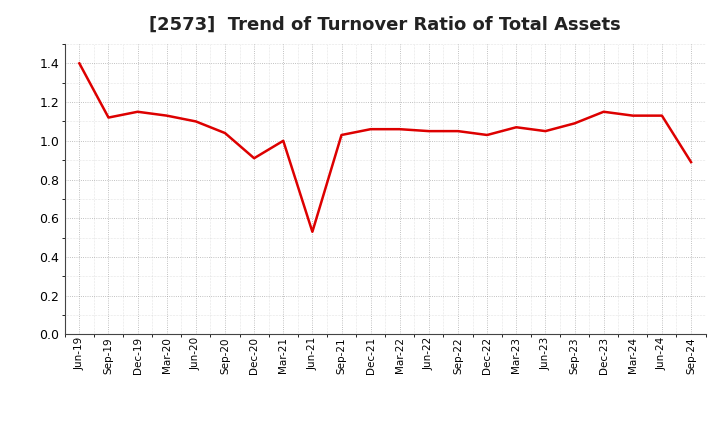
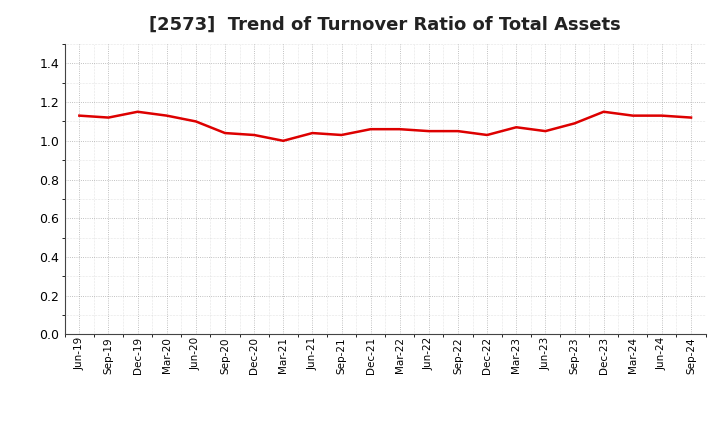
Jun-19: 1.40 -> 1.13
Dec-20: 0.91 -> 1.03
Jun-21: 0.53 -> 1.04
Sep-24: 0.89 -> 1.12
